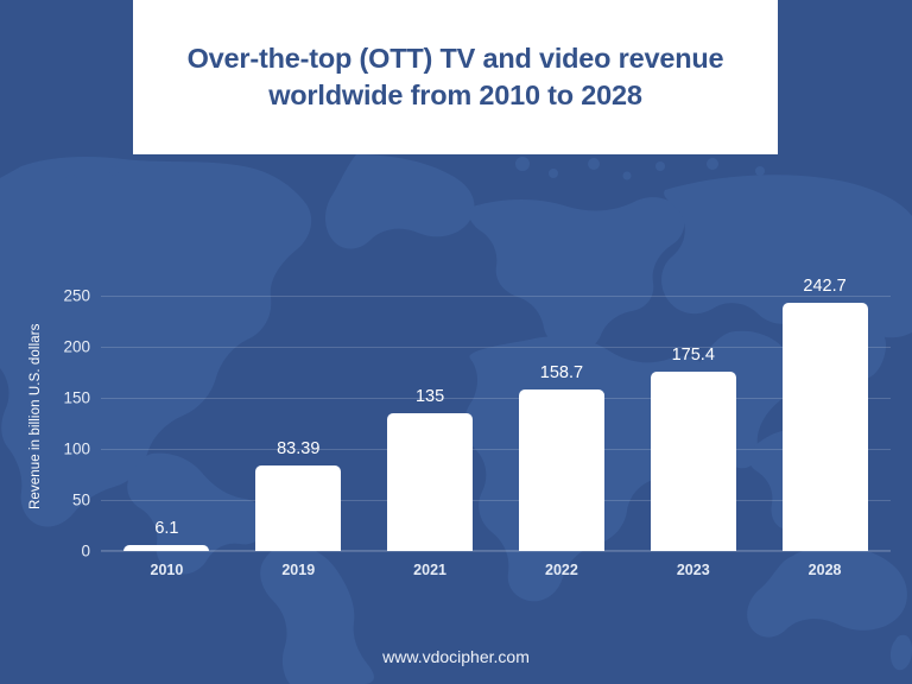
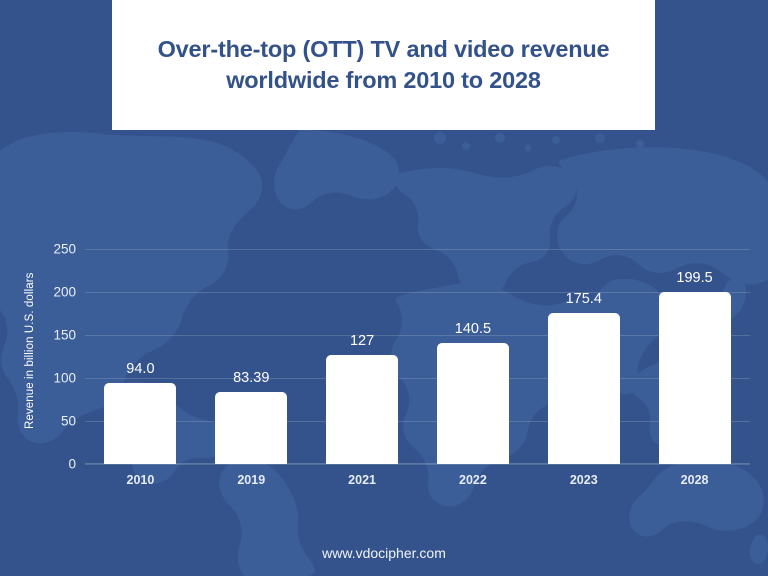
2010: 6.1 -> 94.0
2021: 135 -> 127
2022: 158.7 -> 140.5
2028: 242.7 -> 199.5
